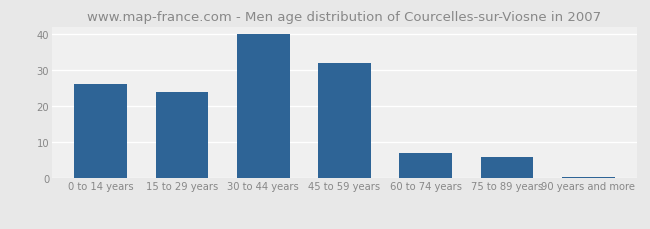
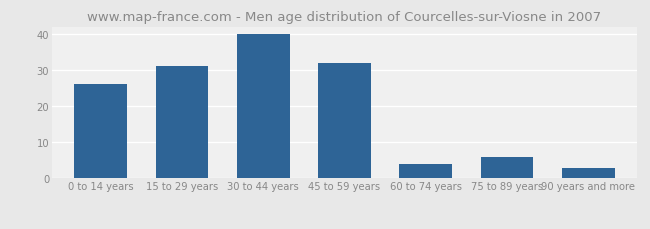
15 to 29 years: 24.0 -> 31.0
60 to 74 years: 7.0 -> 4.0
90 years and more: 0.5 -> 3.0
